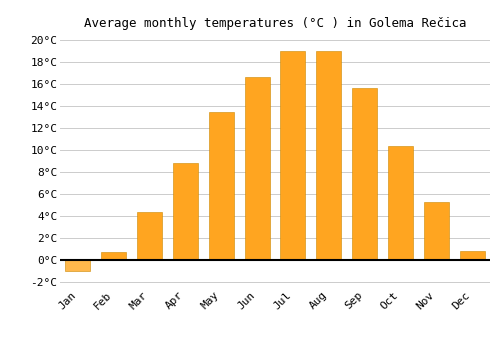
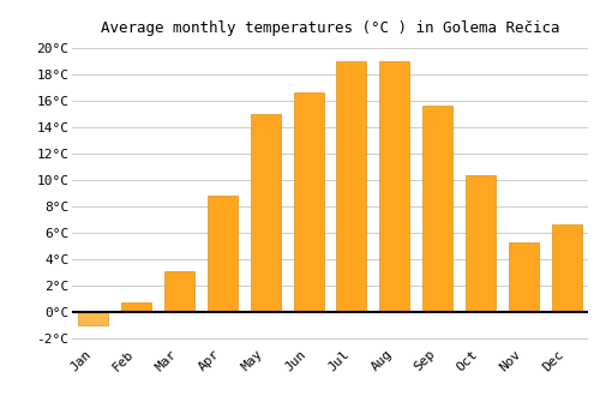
Mar: 4.3°C -> 3.1°C
May: 13.5°C -> 15.0°C
Dec: 0.8°C -> 6.6°C
